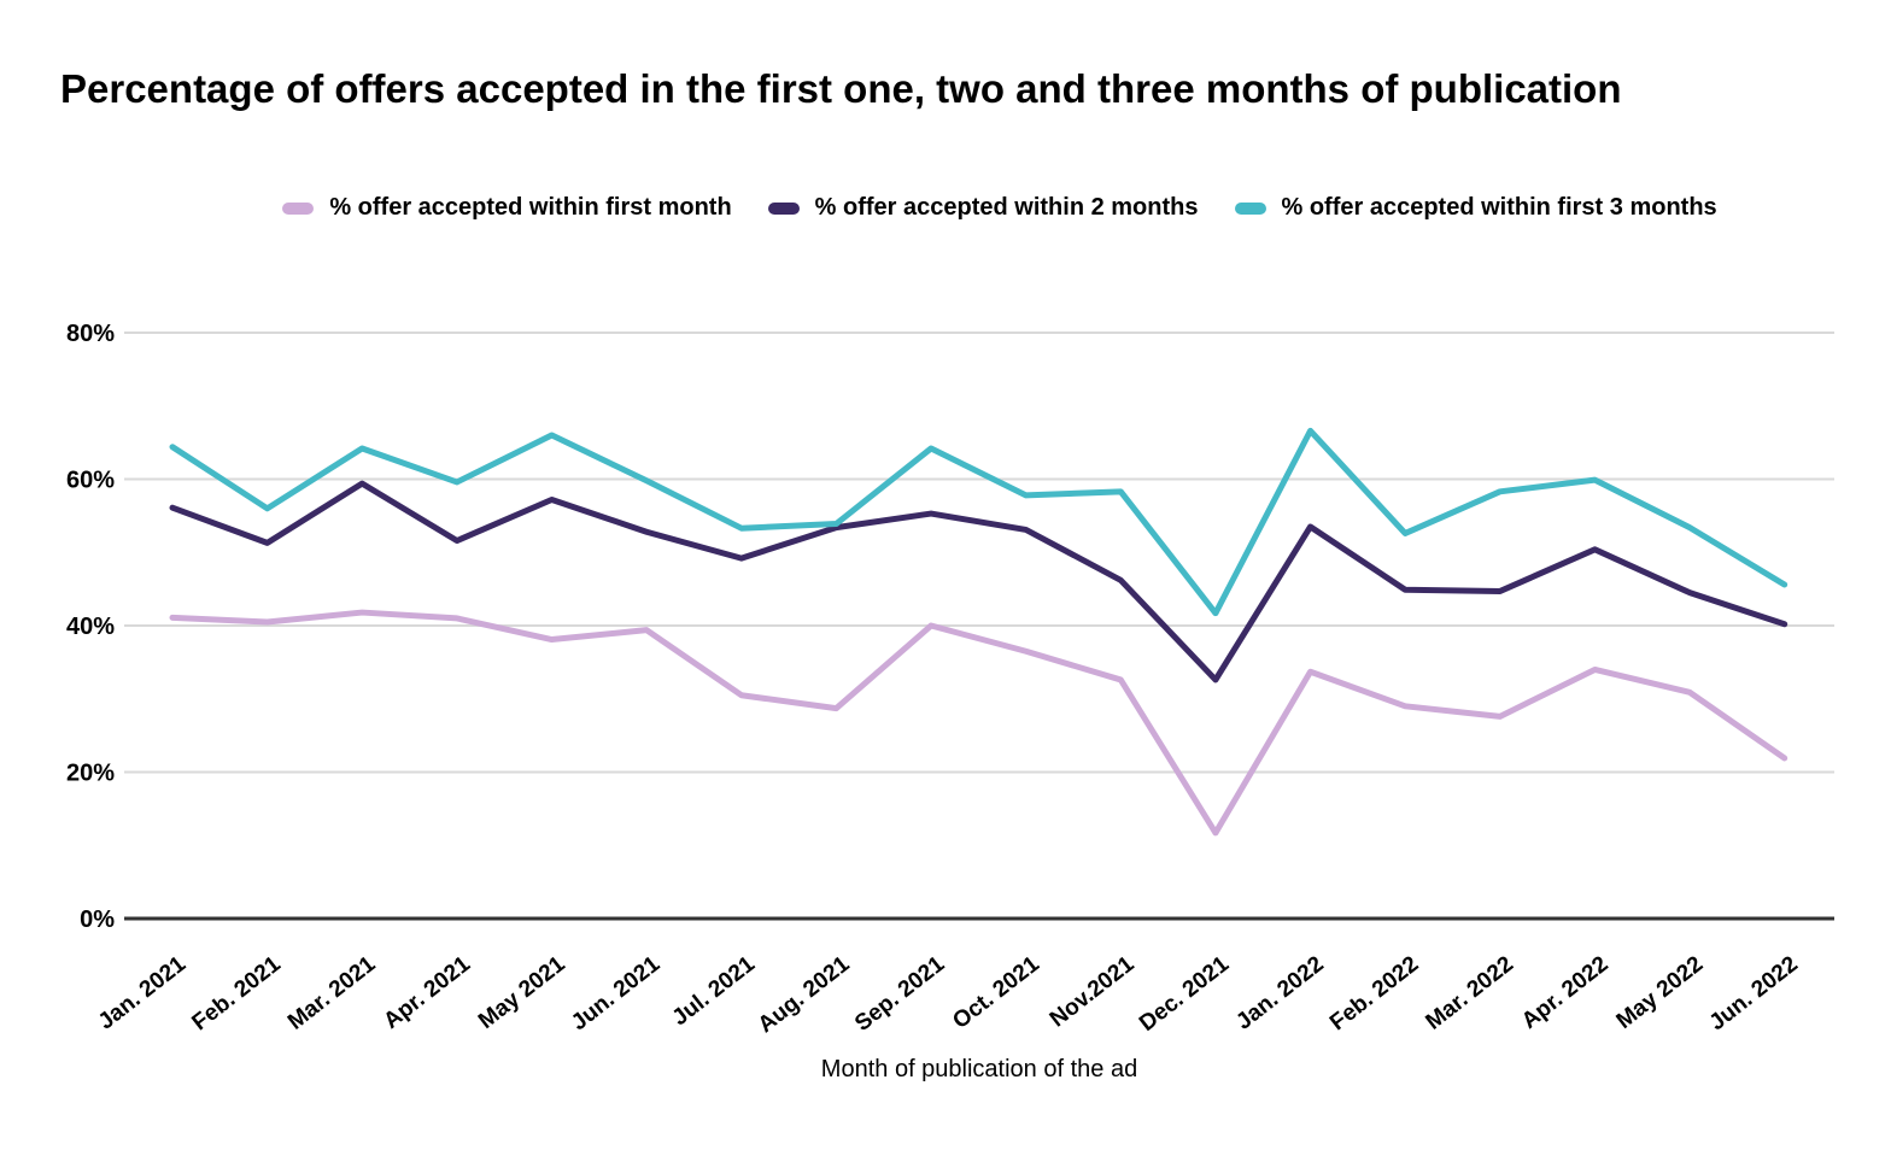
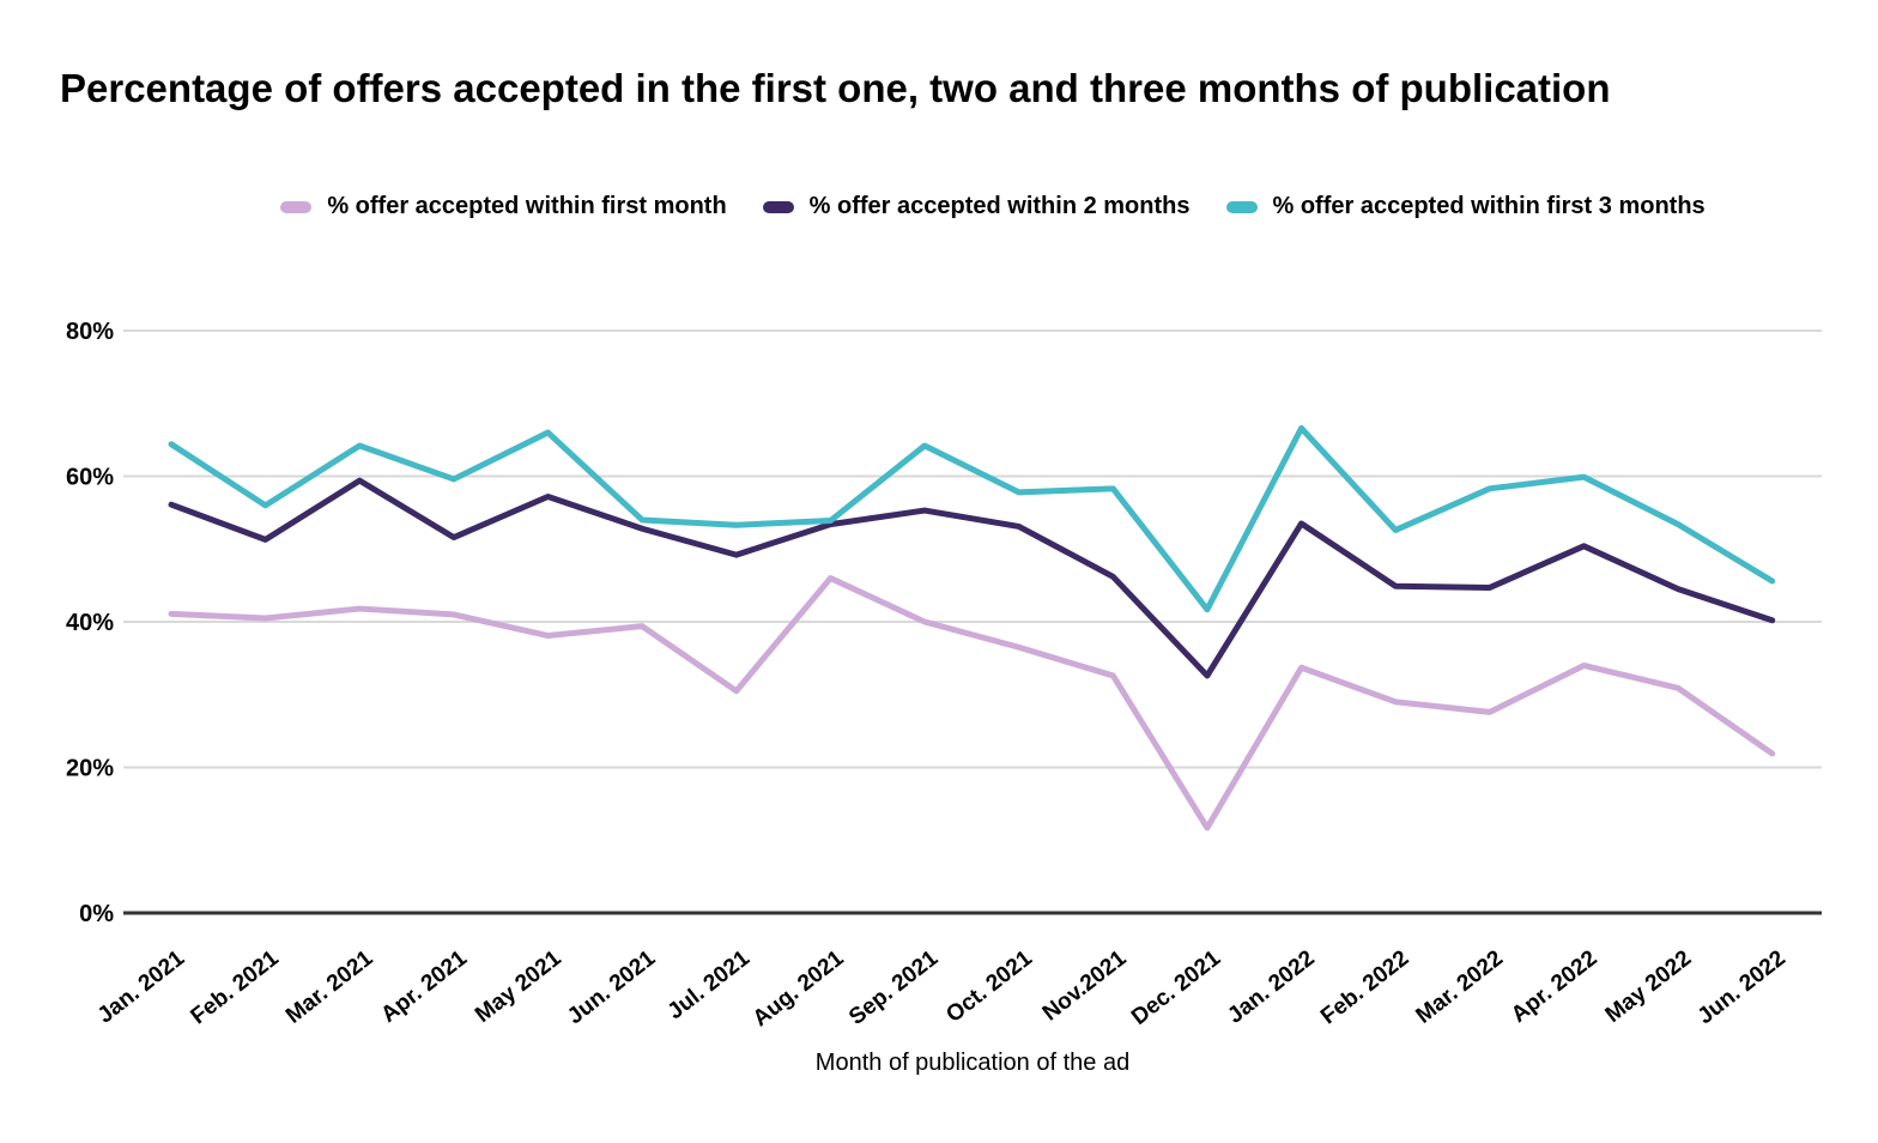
% offer accepted within first 3 months/Jun. 2021: 60% -> 54%
% offer accepted within first month/Aug. 2021: 29% -> 46%
